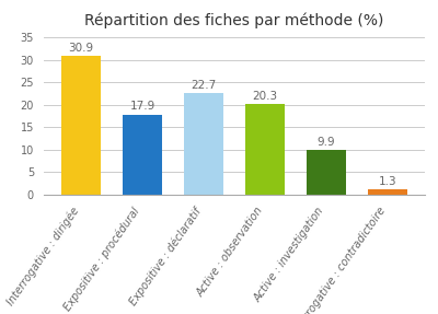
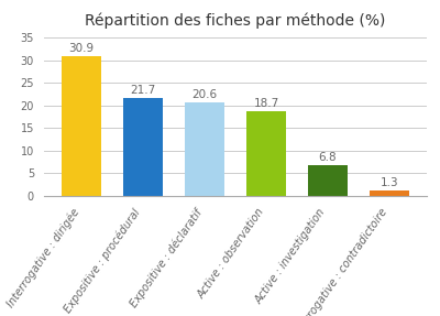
Expositive : procédural: 17.9 -> 21.7
Expositive : déclaratif: 22.7 -> 20.6
Active : observation: 20.3 -> 18.7
Active : investigation: 9.9 -> 6.8
